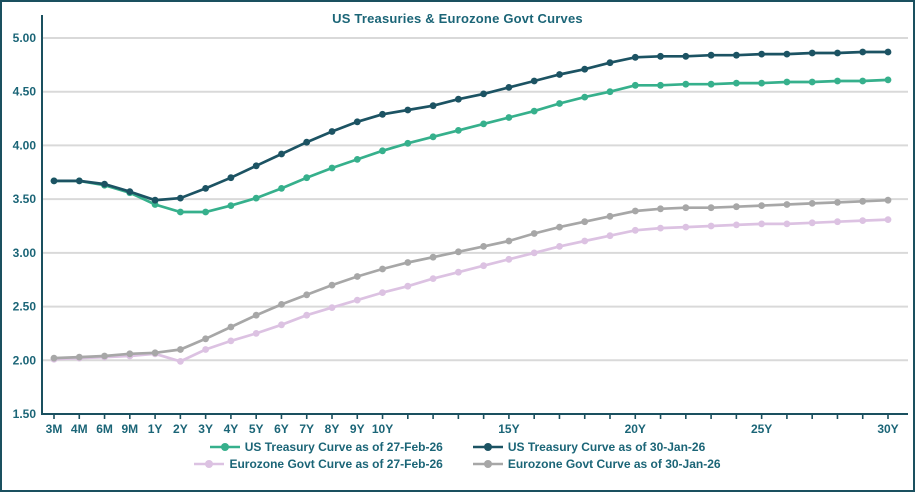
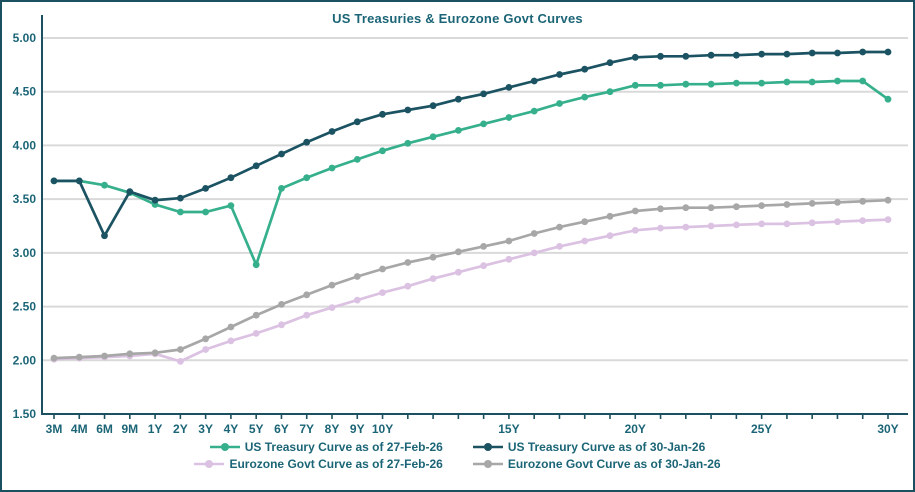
US Treasury Curve as of 30-Jan-26/6M: 3.64 -> 3.16
US Treasury Curve as of 27-Feb-26/5Y: 3.51 -> 2.89
US Treasury Curve as of 27-Feb-26/30Y: 4.61 -> 4.43
